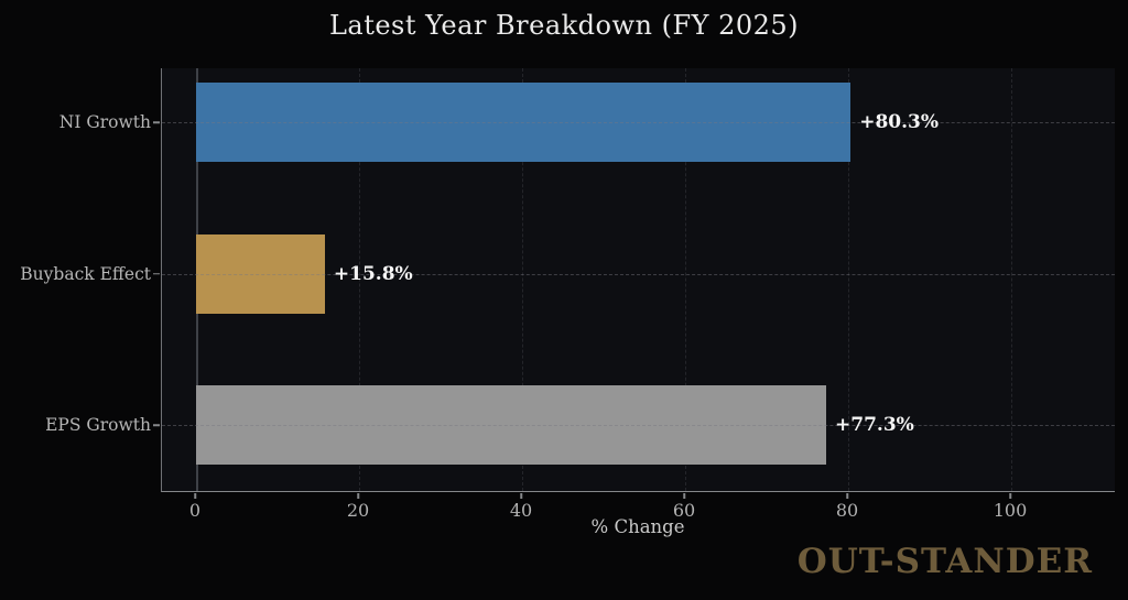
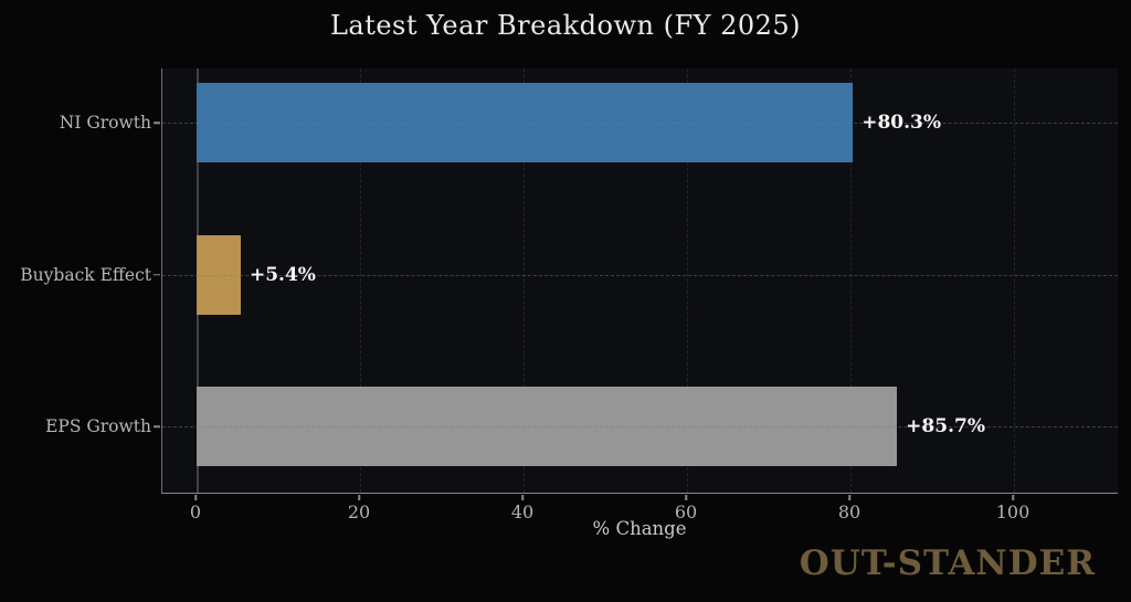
Buyback Effect: +15.8% -> +5.4%
EPS Growth: +77.3% -> +85.7%
